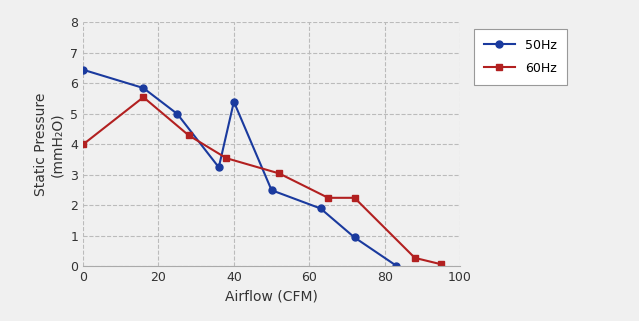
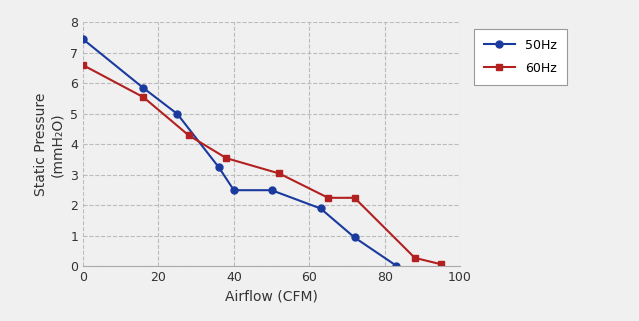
50Hz/0: 6.45 -> 7.45
60Hz/0: 4.00 -> 6.60
50Hz/40: 5.40 -> 2.50
